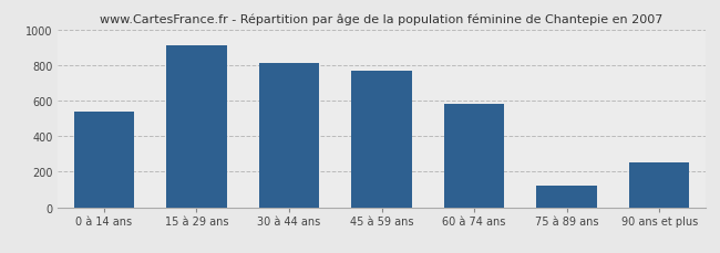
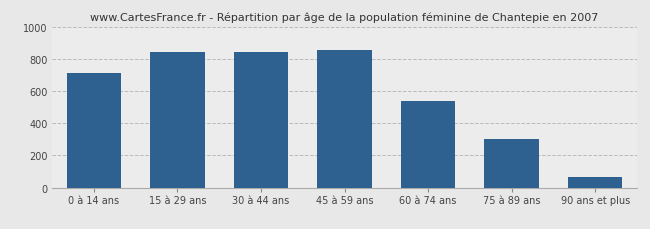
0 à 14 ans: 540 -> 710
15 à 29 ans: 910 -> 840
30 à 44 ans: 810 -> 840
45 à 59 ans: 770 -> 860
60 à 74 ans: 580 -> 540
75 à 89 ans: 120 -> 300
90 ans et plus: 250 -> 60
